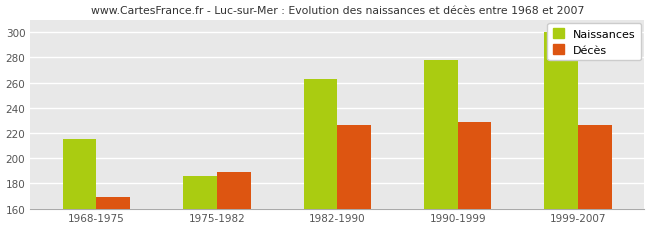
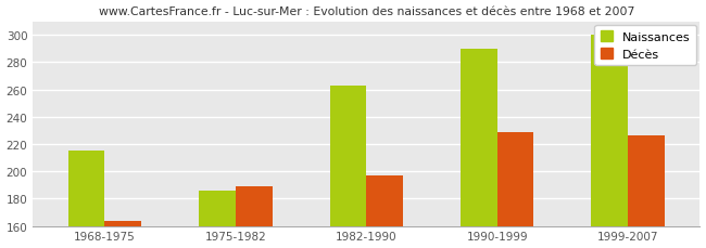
Décès/1968-1975: 169 -> 164
Décès/1982-1990: 226 -> 197
Naissances/1990-1999: 278 -> 290
